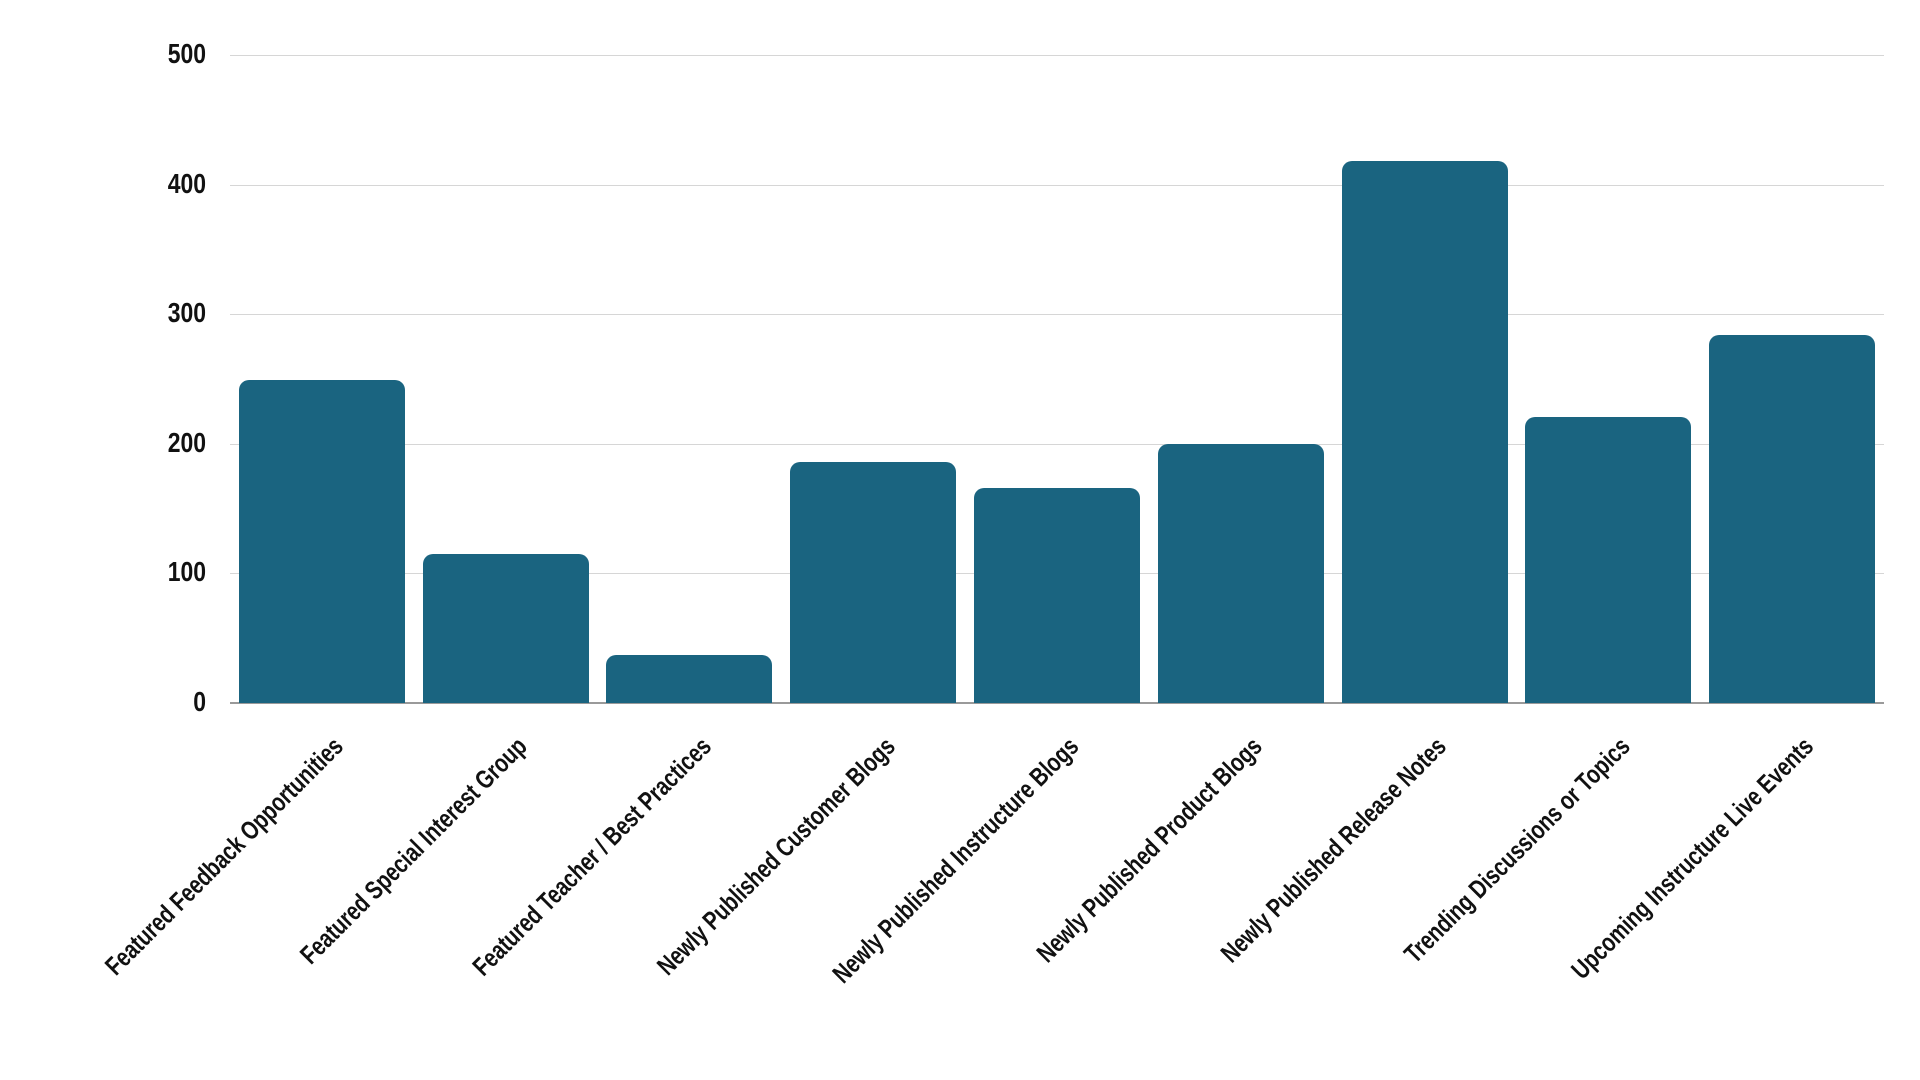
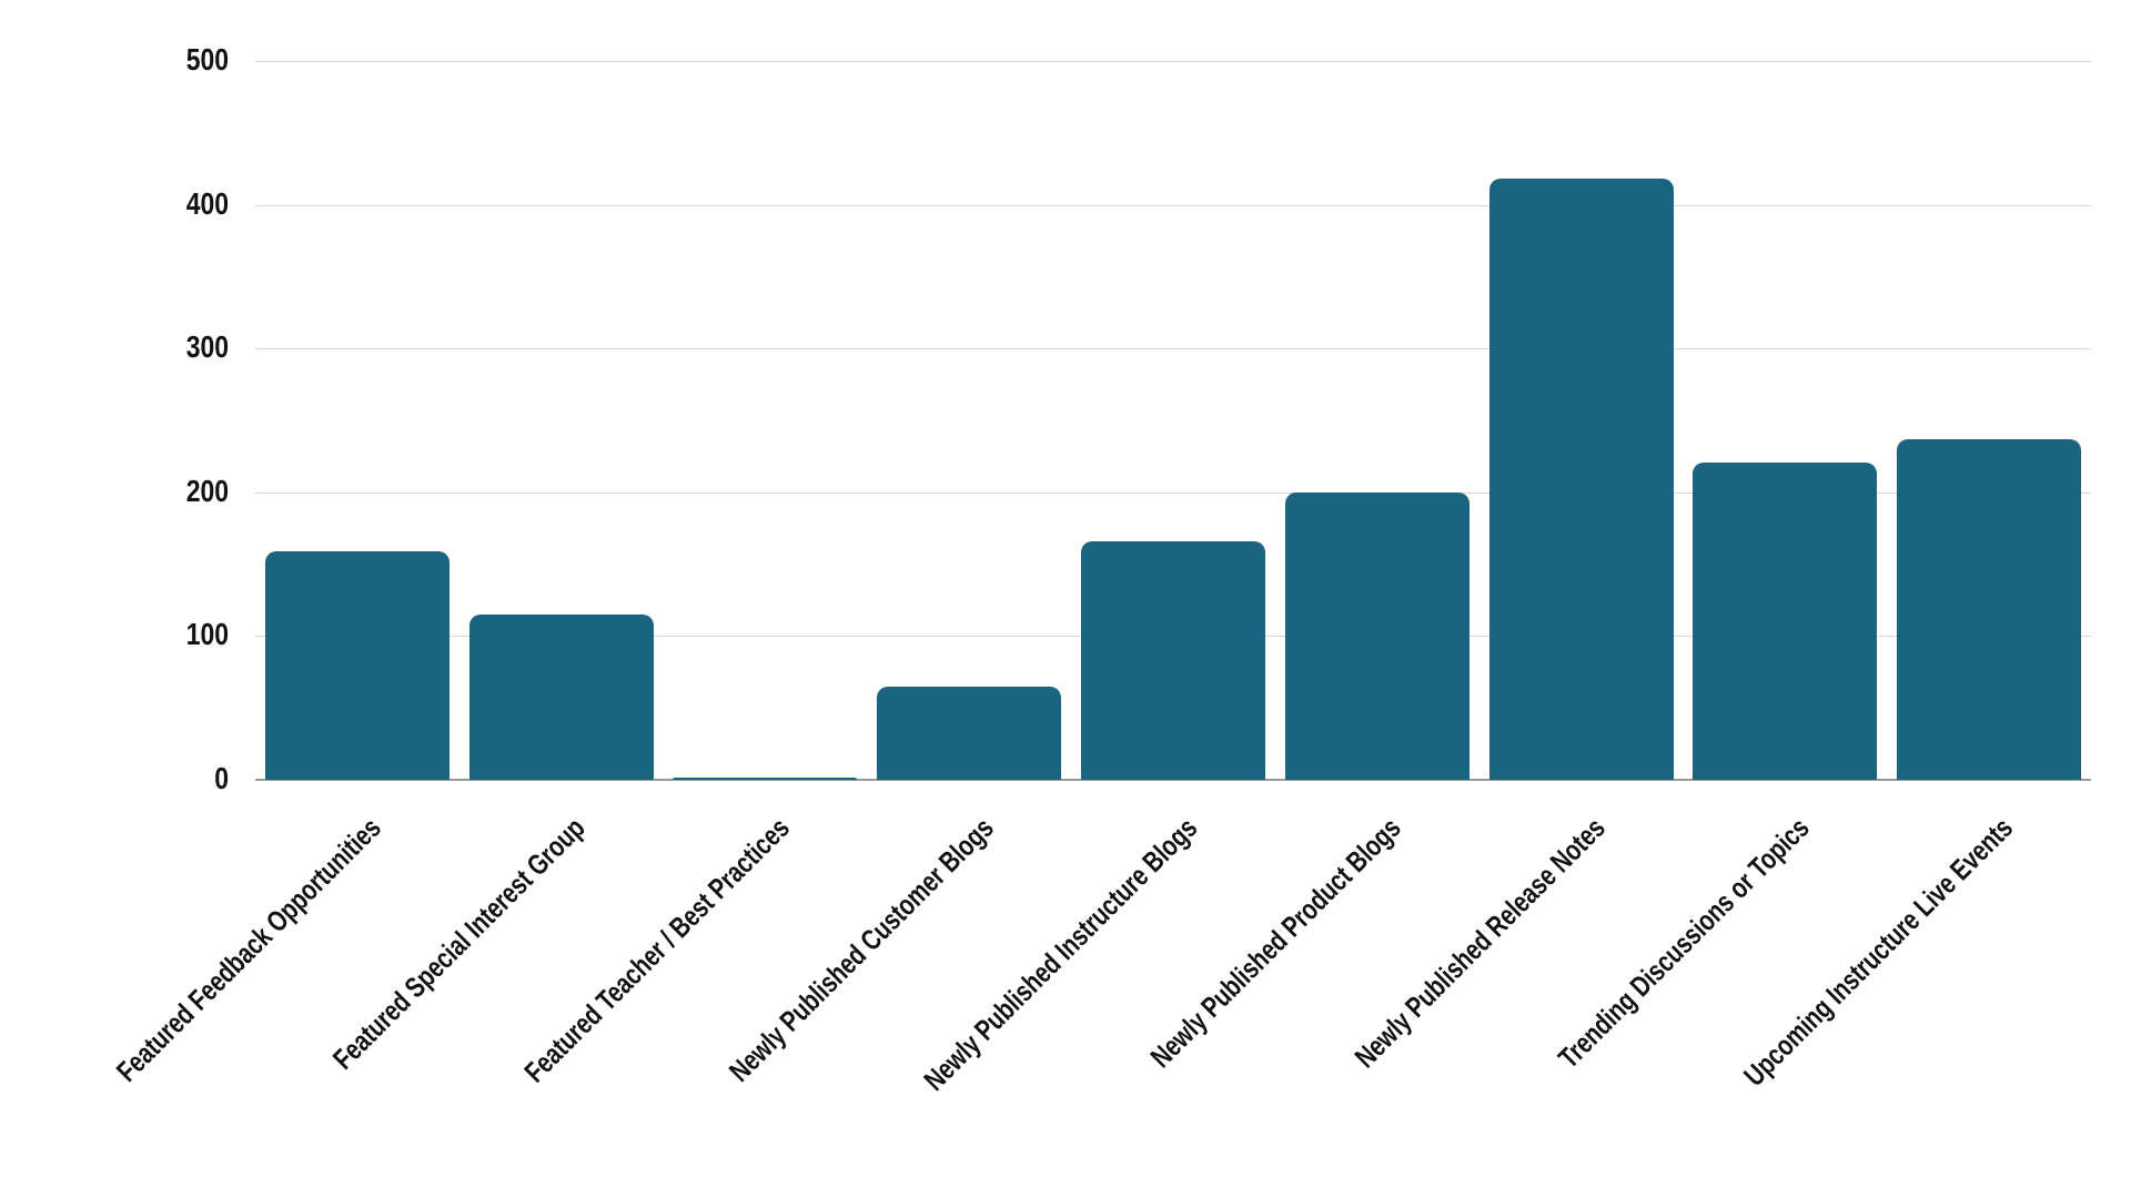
Featured Feedback Opportunities: 249 -> 159
Featured Teacher / Best Practices: 37 -> 1
Newly Published Customer Blogs: 186 -> 65
Upcoming Instructure Live Events: 284 -> 237
